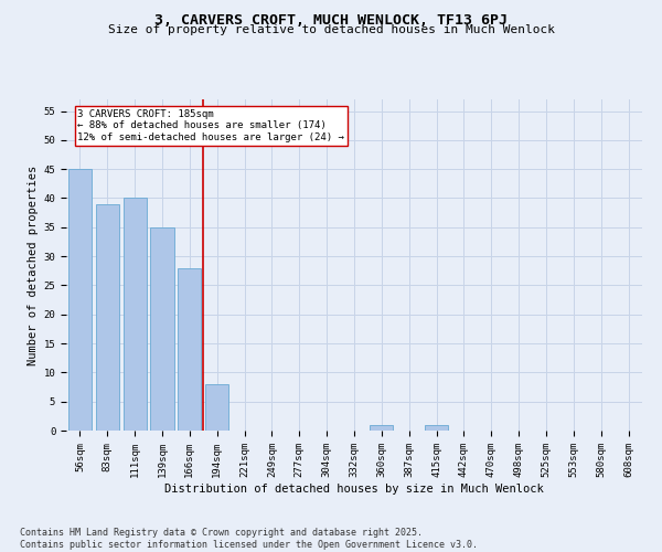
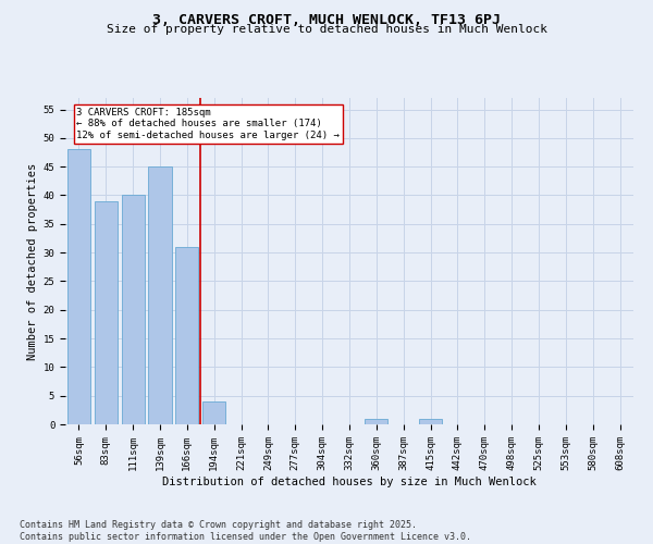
56sqm: 45 -> 48
139sqm: 35 -> 45
166sqm: 28 -> 31
194sqm: 8 -> 4
